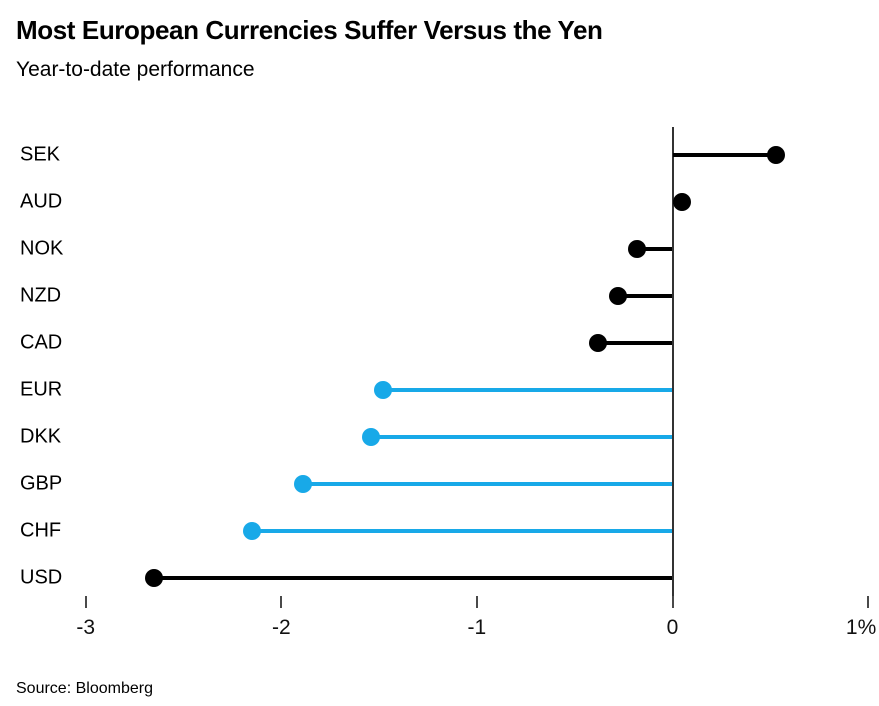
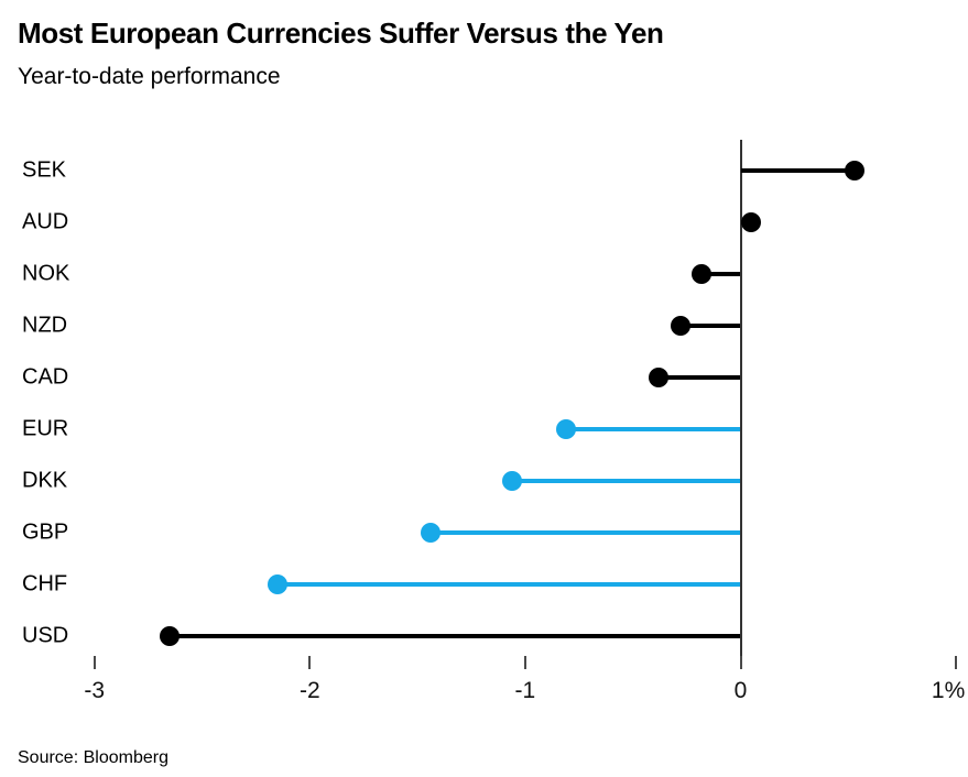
EUR: -1.48% -> -0.81%
DKK: -1.54% -> -1.06%
GBP: -1.89% -> -1.44%
